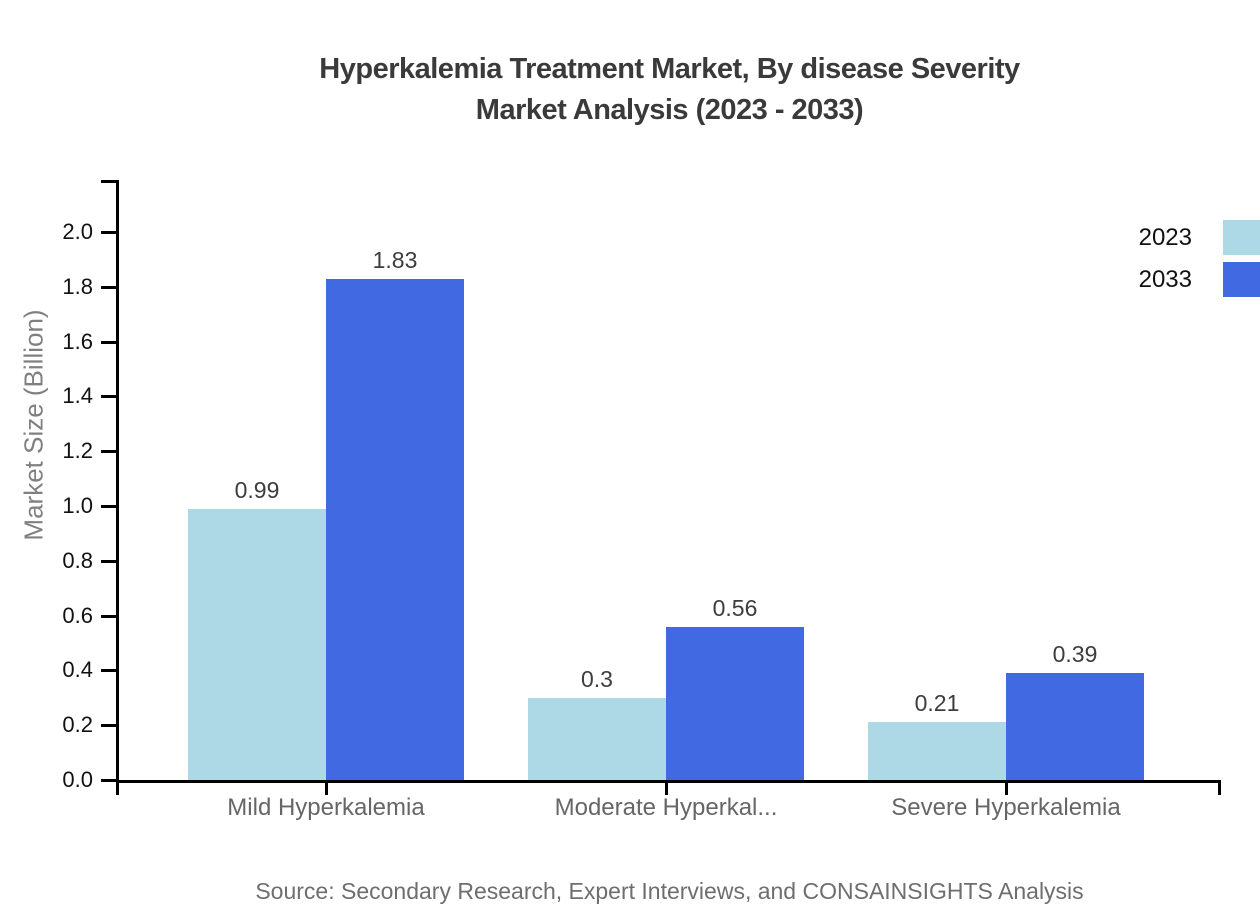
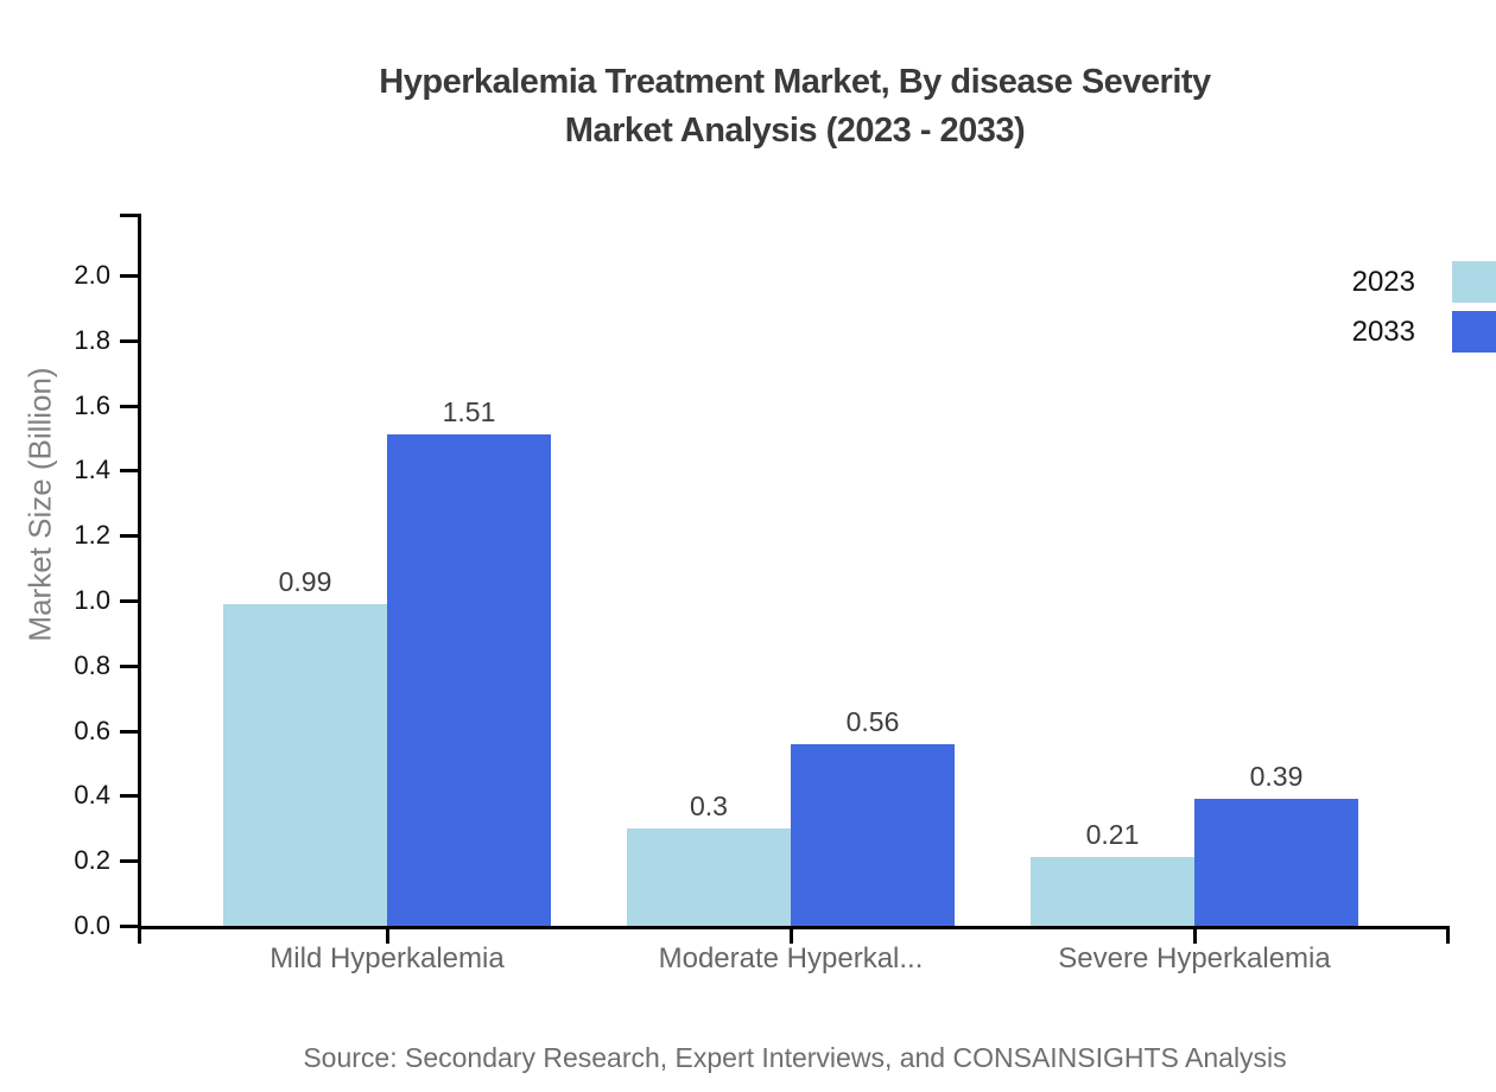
2033/Mild Hyperkalemia: 1.83 -> 1.51
